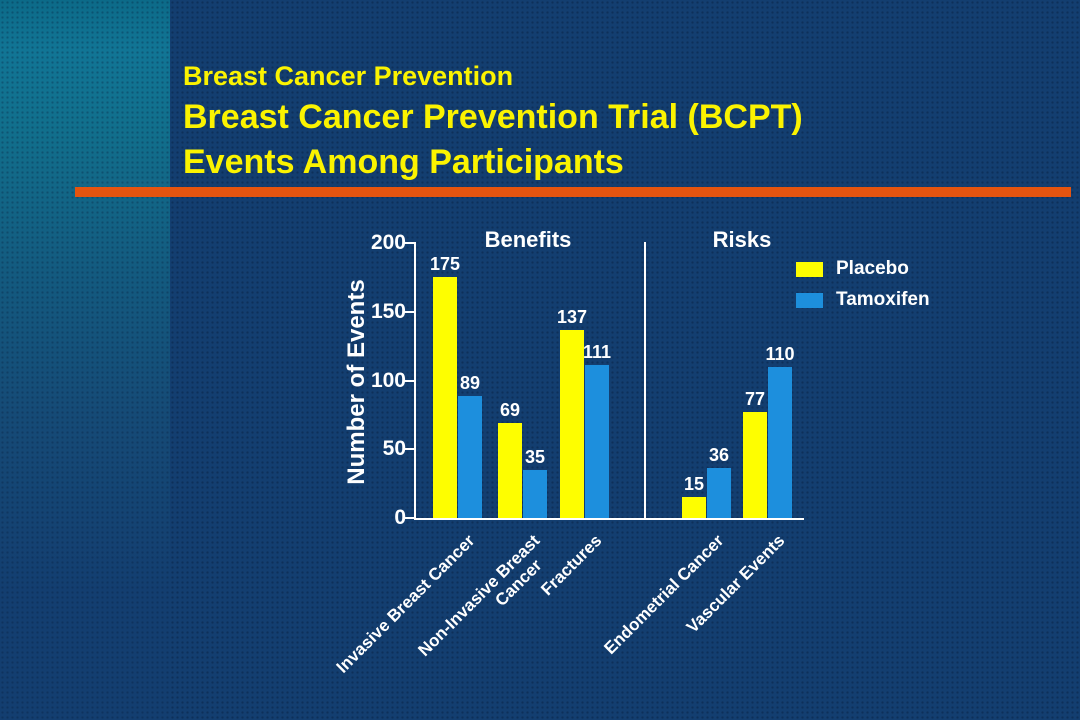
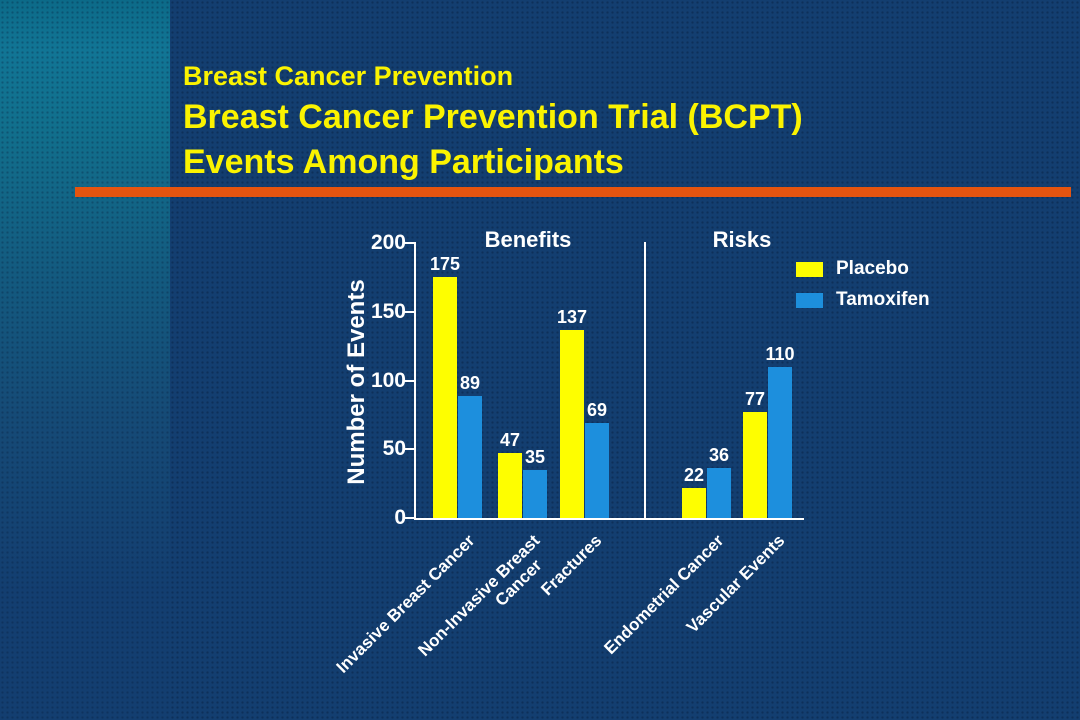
Placebo/Non-Invasive Breast Cancer: 69 -> 47
Tamoxifen/Fractures: 111 -> 69
Placebo/Endometrial Cancer: 15 -> 22
